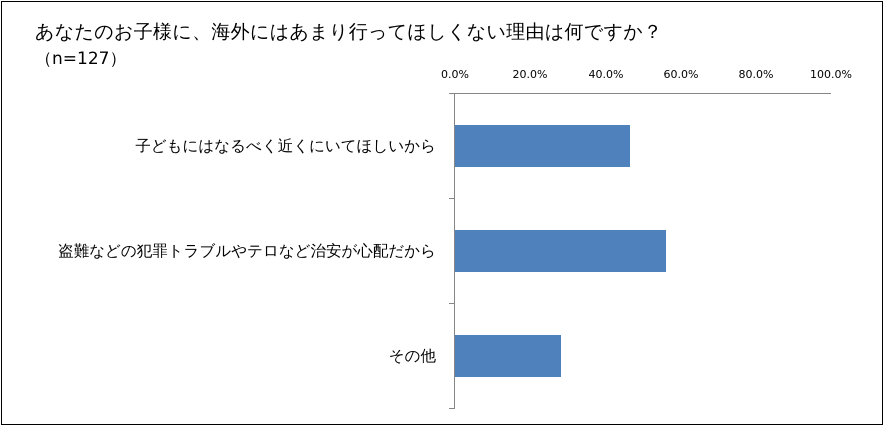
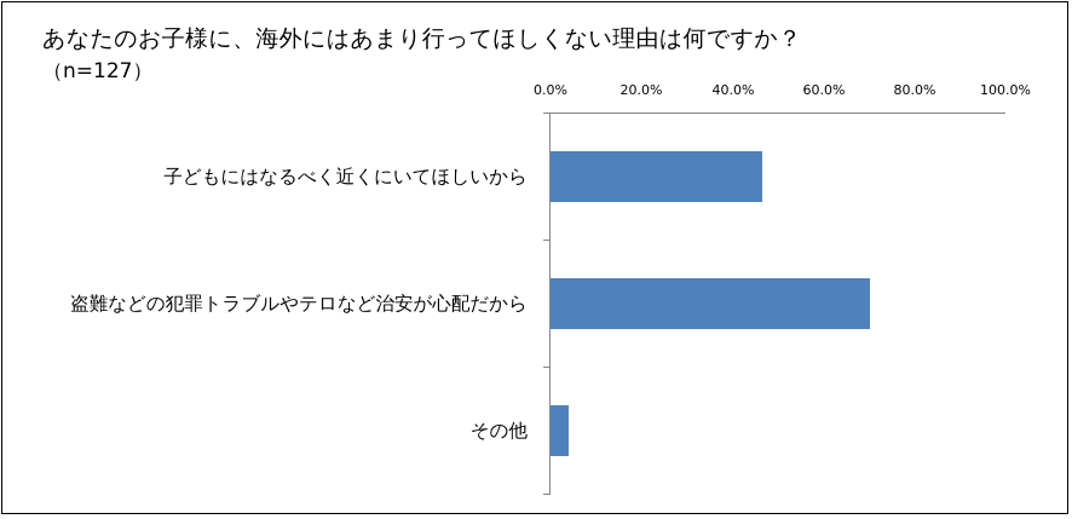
盗難などの犯罪トラブルやテロなど治安が心配だから: 56% -> 70%
その他: 28% -> 4%
